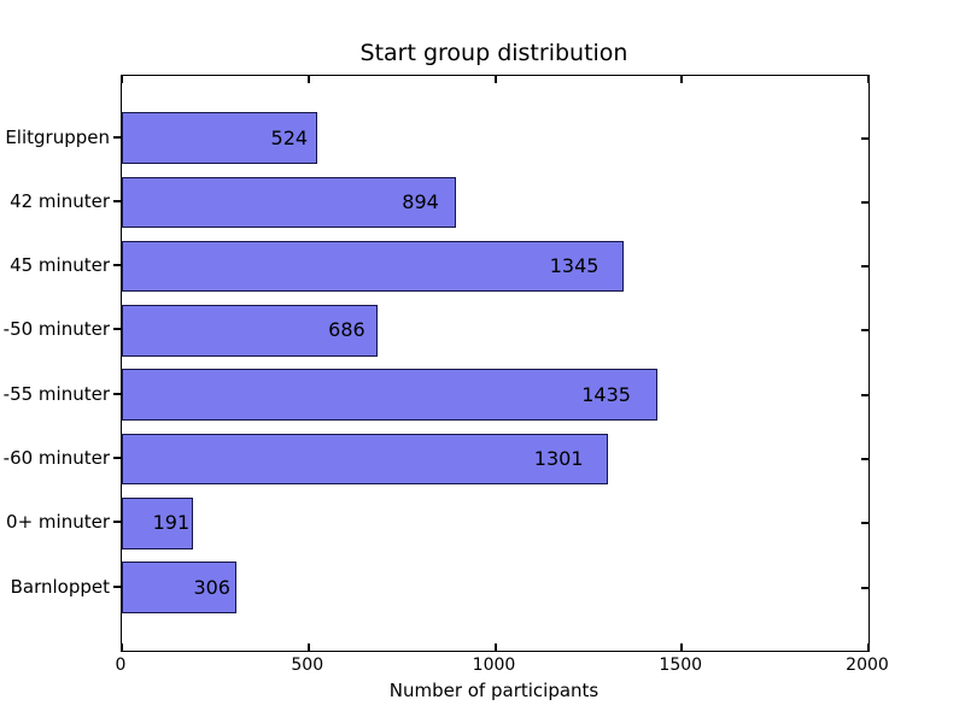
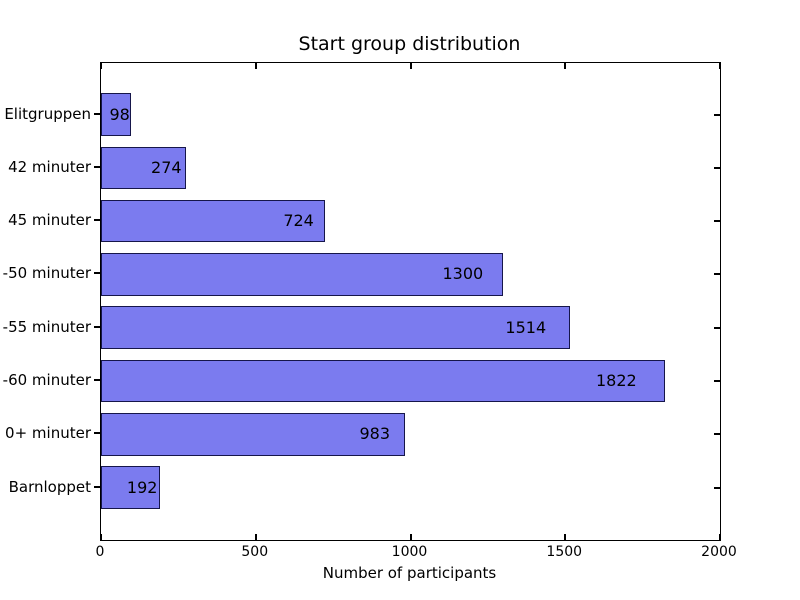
Elitgruppen: 524 -> 98
42 minuter: 894 -> 274
45 minuter: 1345 -> 724
-50 minuter: 686 -> 1300
-55 minuter: 1435 -> 1514
-60 minuter: 1301 -> 1822
0+ minuter: 191 -> 983
Barnloppet: 306 -> 192
